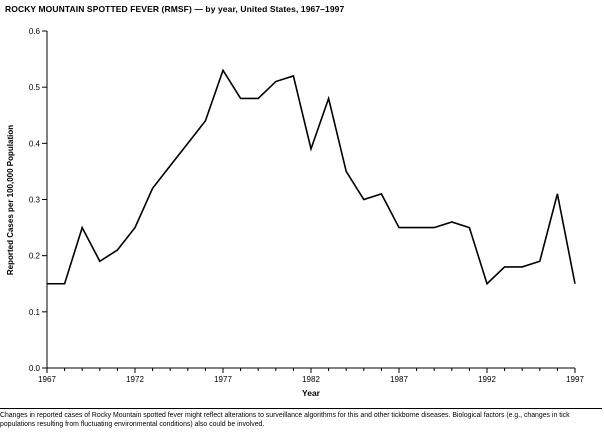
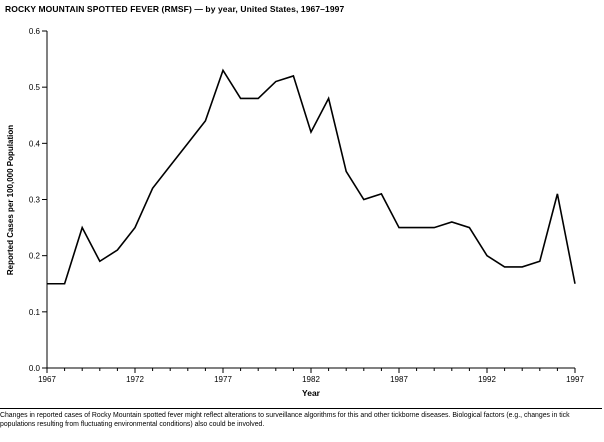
1982: 0.39 -> 0.42
1992: 0.15 -> 0.20
